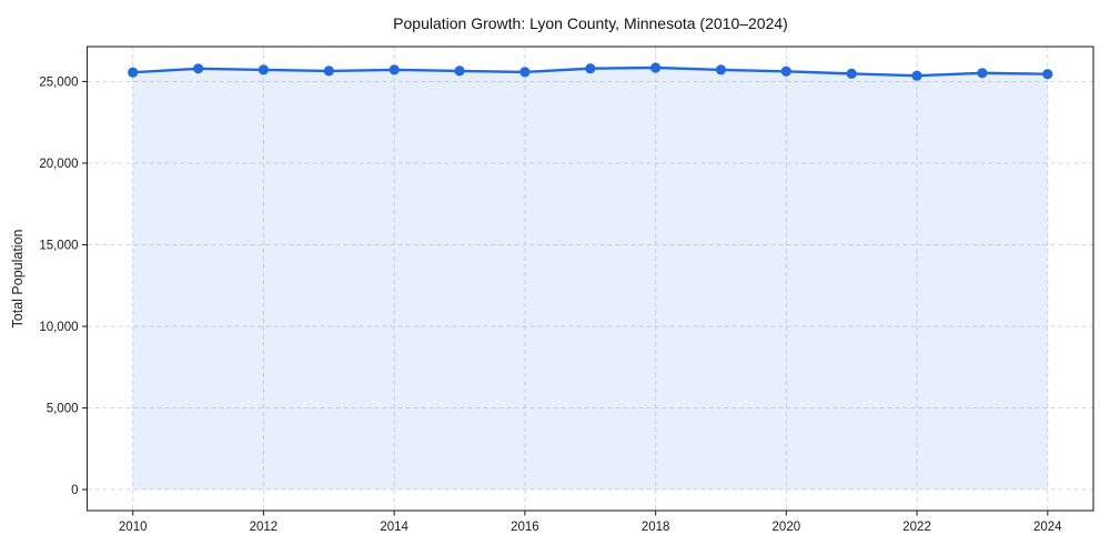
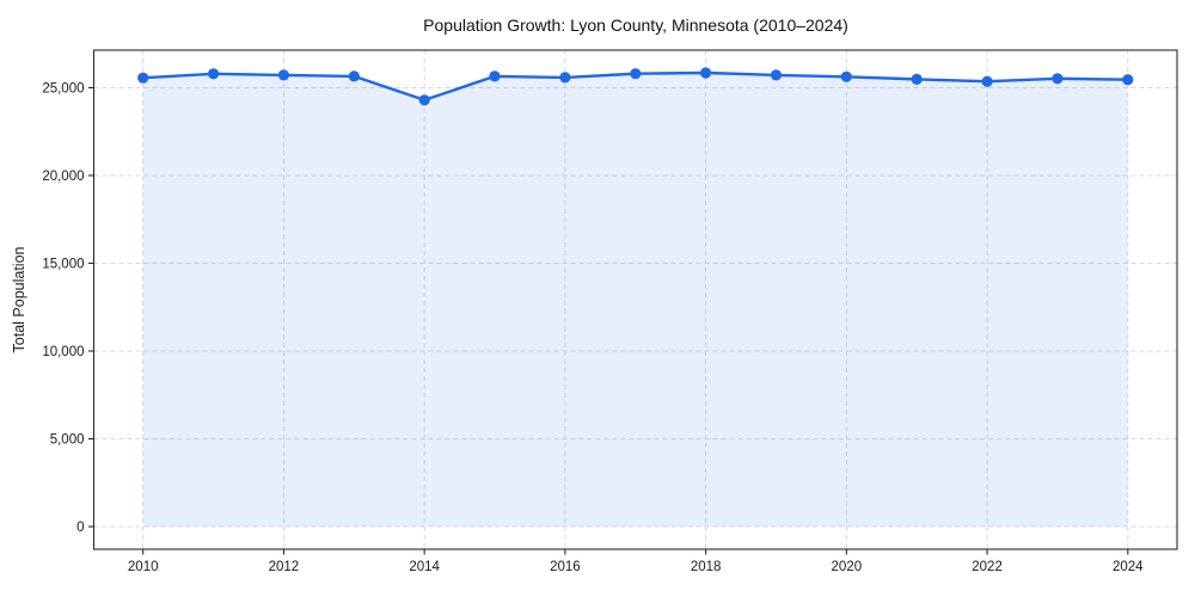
2014: 25700 -> 24300
